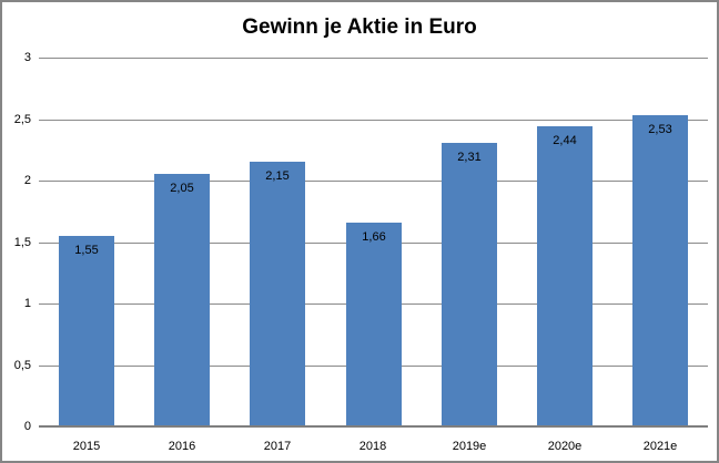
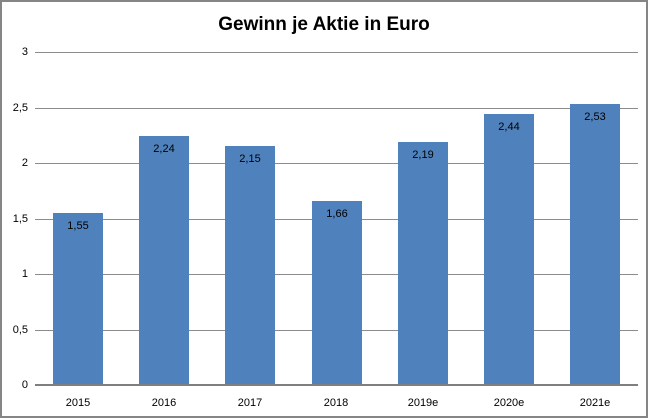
2016: 2,05 -> 2,24
2019e: 2,31 -> 2,19
